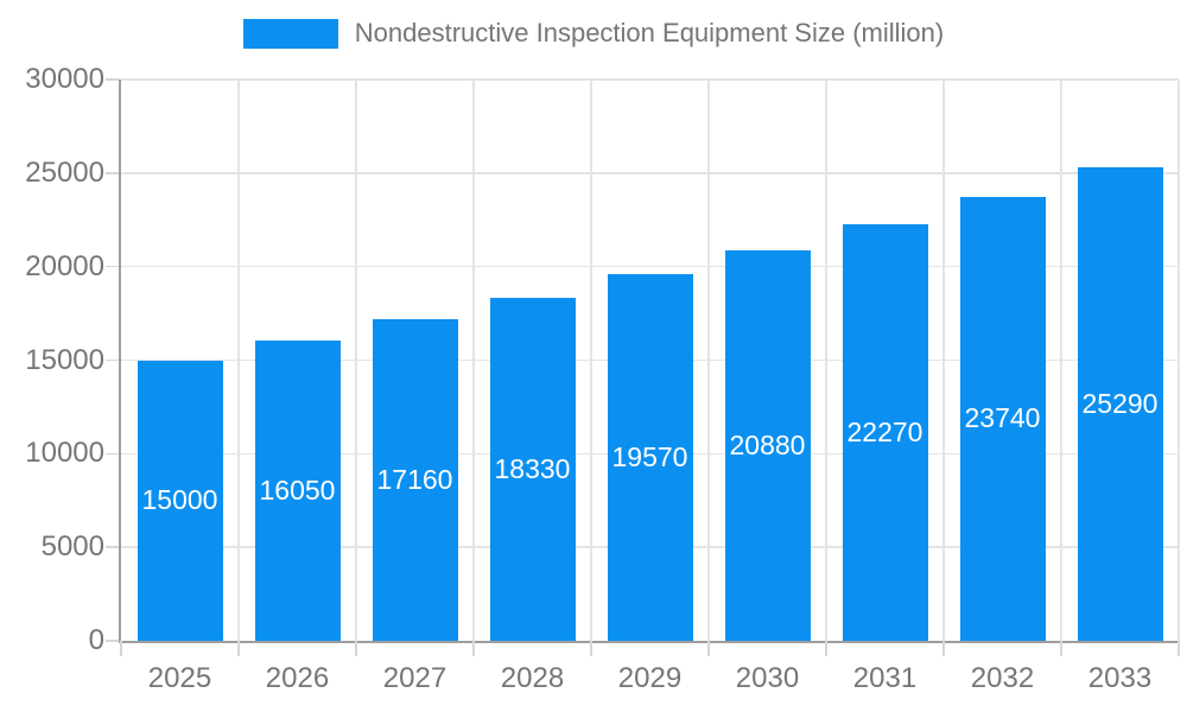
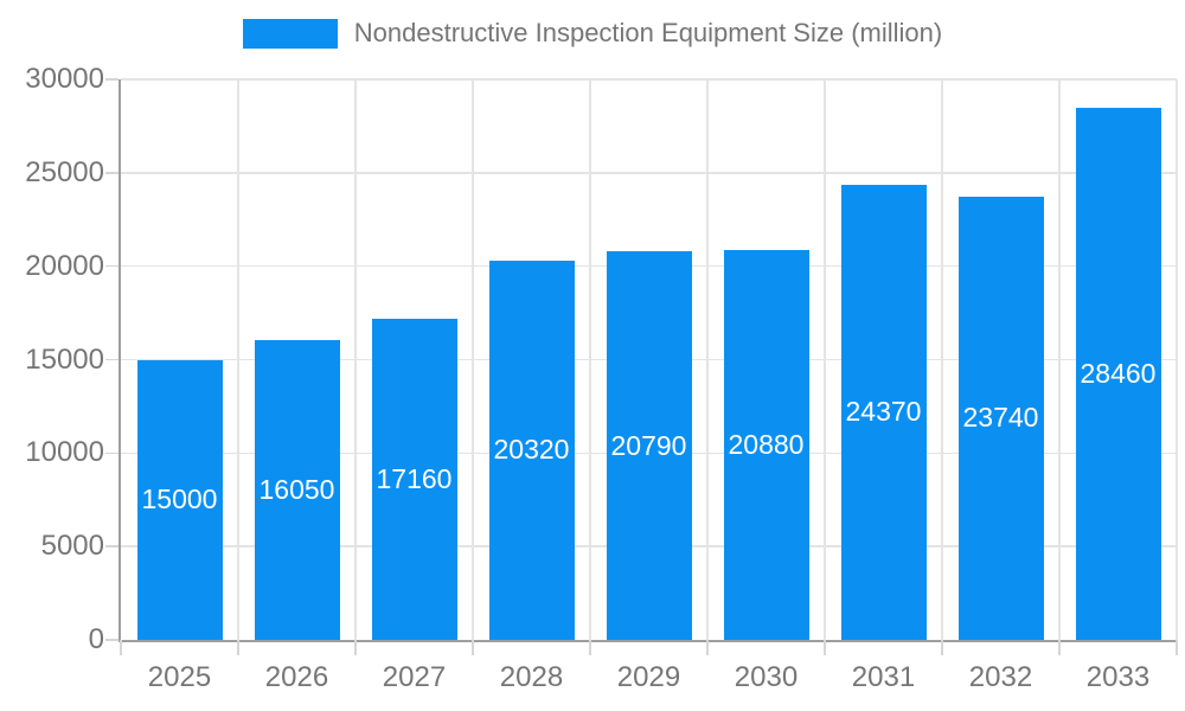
2028: 18330 -> 20320
2029: 19570 -> 20790
2031: 22270 -> 24370
2033: 25290 -> 28460
